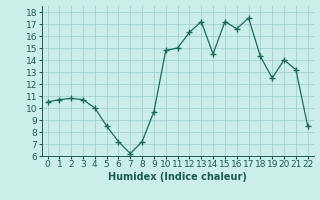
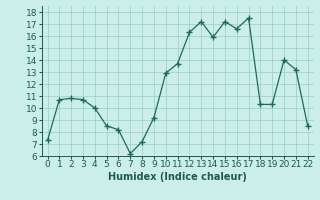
0: 10.5 -> 7.3
6: 7.2 -> 8.2
9: 9.7 -> 9.2
10: 14.8 -> 12.9
11: 15.0 -> 13.7
14: 14.5 -> 15.9
18: 14.3 -> 10.3
19: 12.5 -> 10.3
